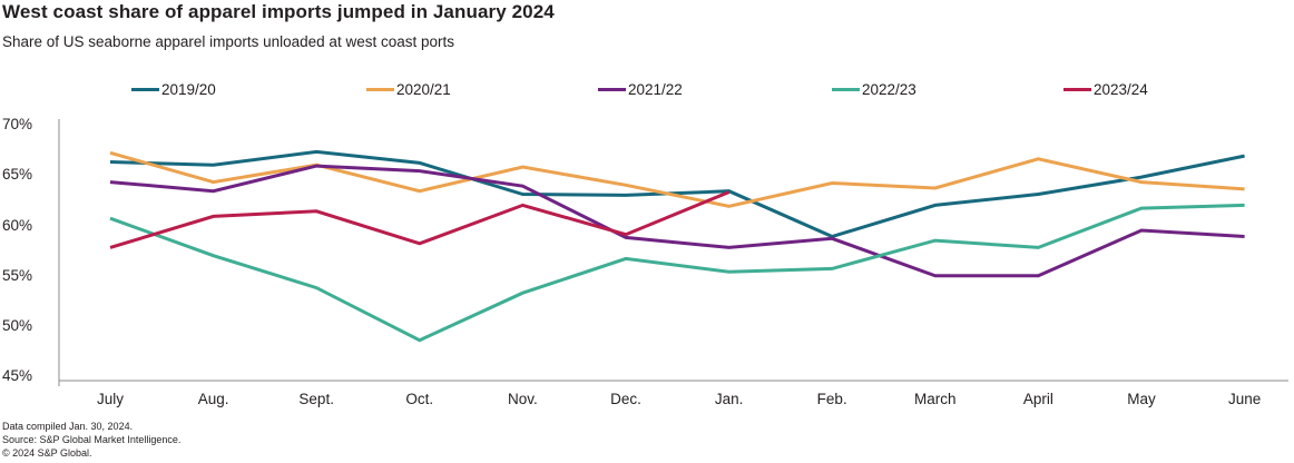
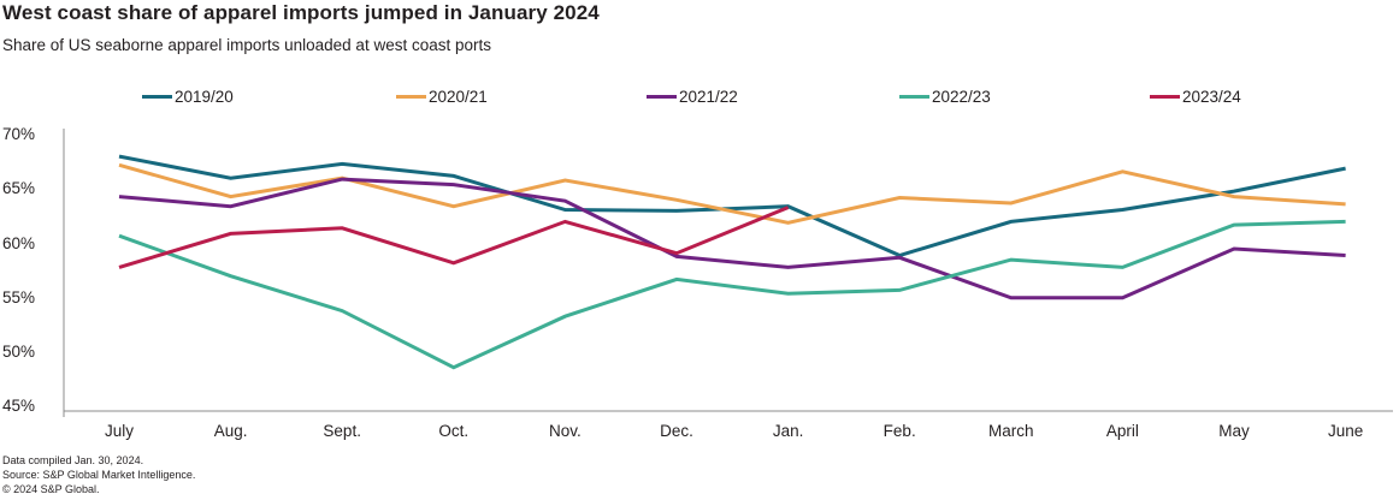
2019/20/July: 66% -> 68%
